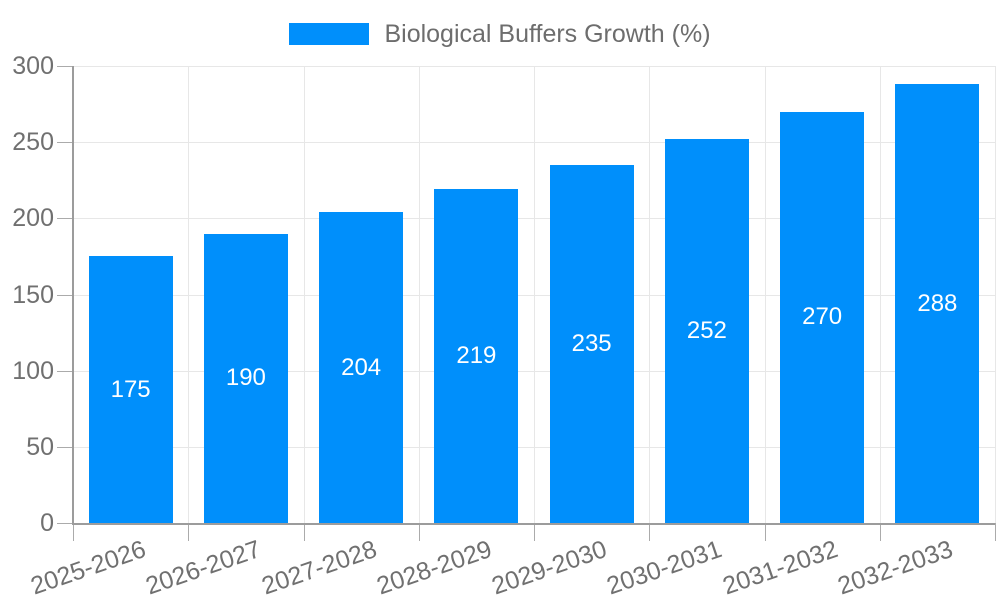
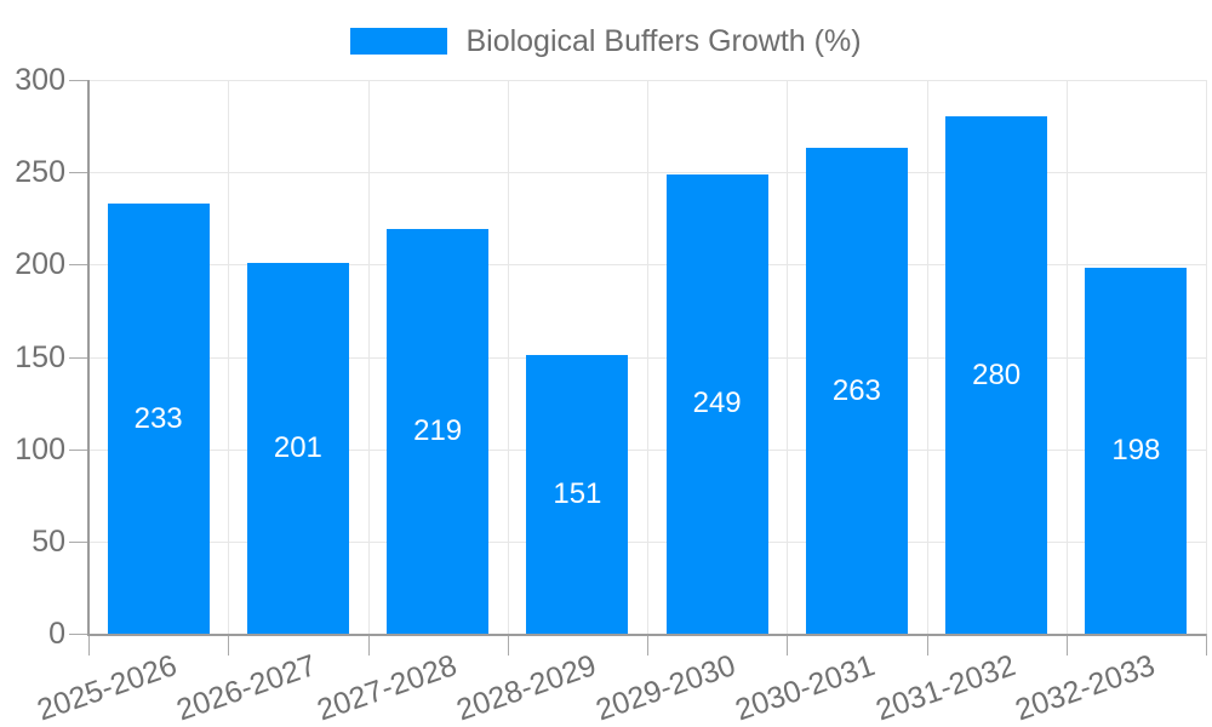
2025-2026: 175 -> 233
2026-2027: 190 -> 201
2027-2028: 204 -> 219
2028-2029: 219 -> 151
2029-2030: 235 -> 249
2030-2031: 252 -> 263
2031-2032: 270 -> 280
2032-2033: 288 -> 198
